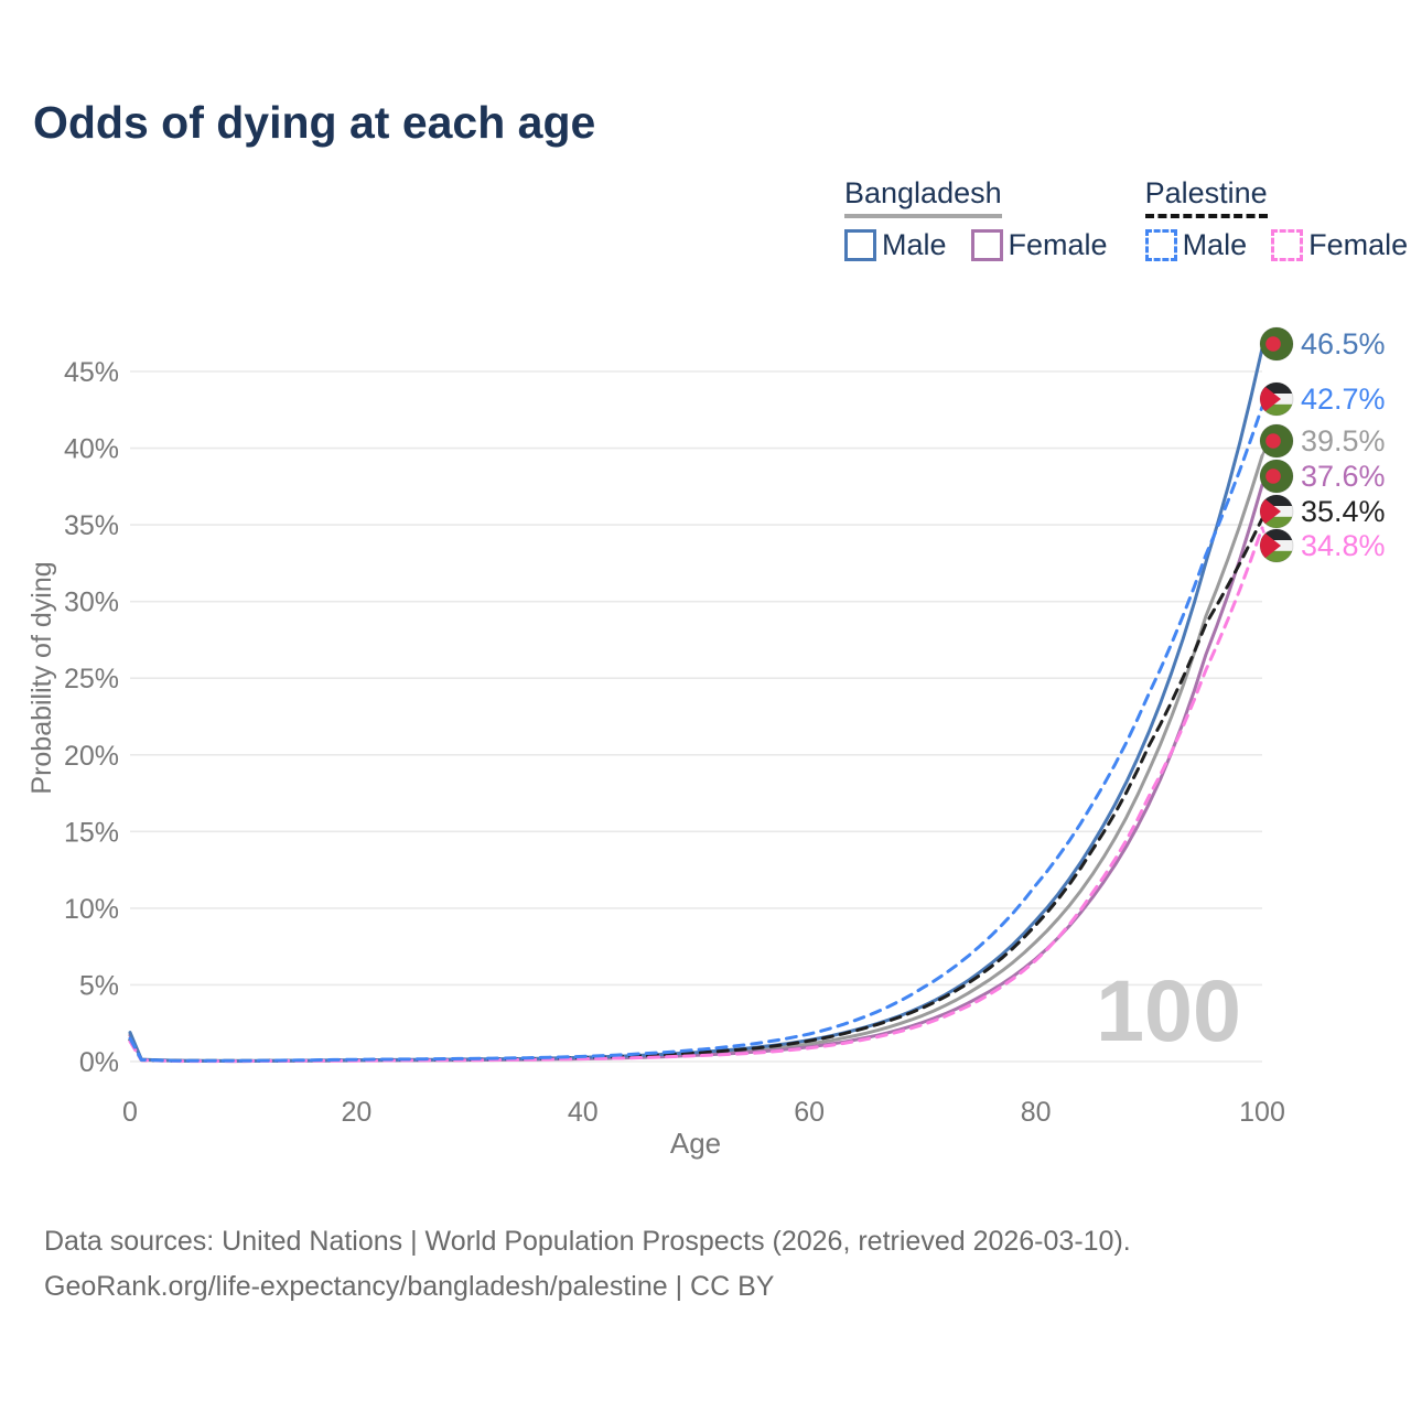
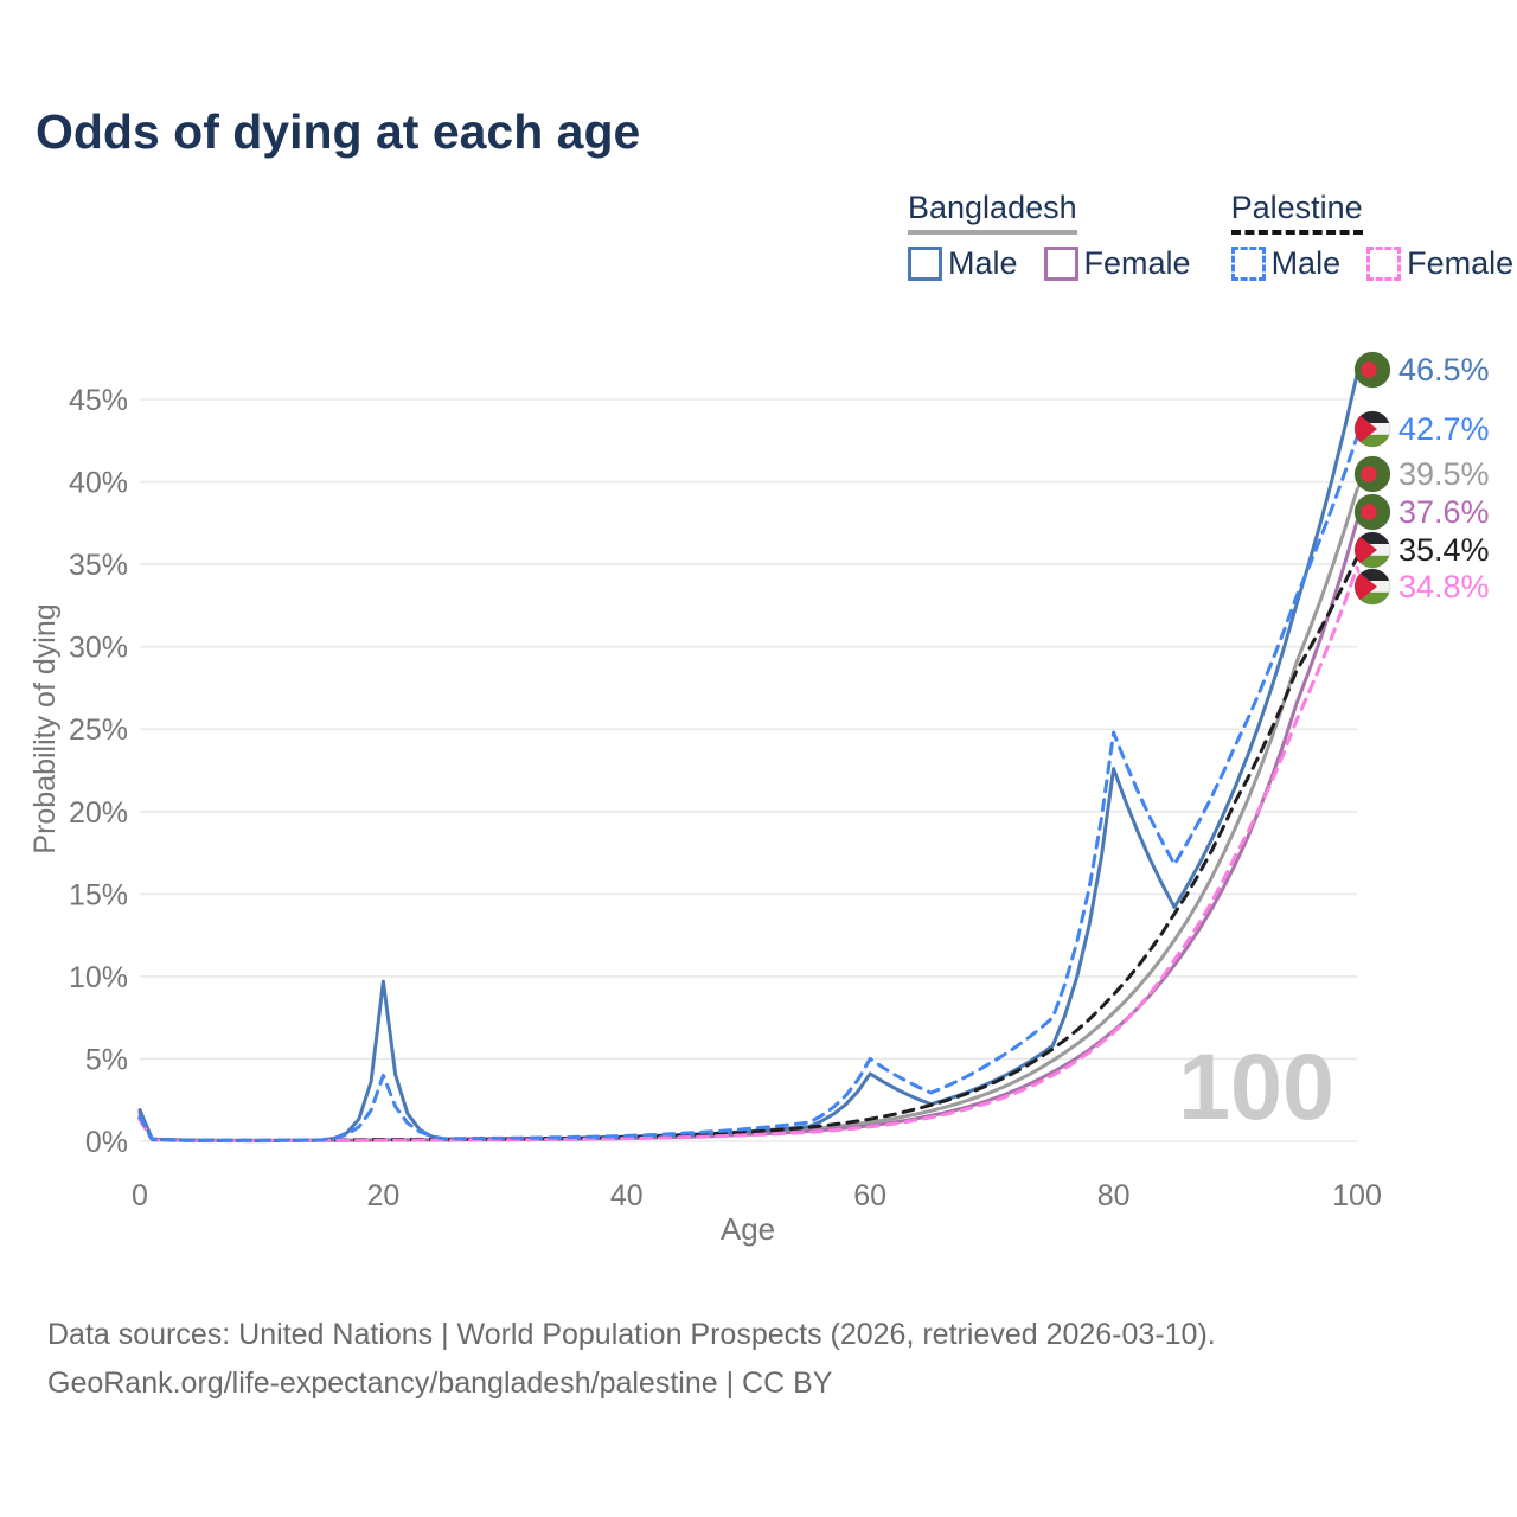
Bangladesh Male/20: 0.1% -> 9.7%
Palestine Male/20: 0.1% -> 4.0%
Bangladesh Male/60: 1.4% -> 4.1%
Palestine Male/60: 1.8% -> 5.0%
Bangladesh Male/80: 9.2% -> 22.6%
Palestine Male/80: 11.5% -> 24.8%
